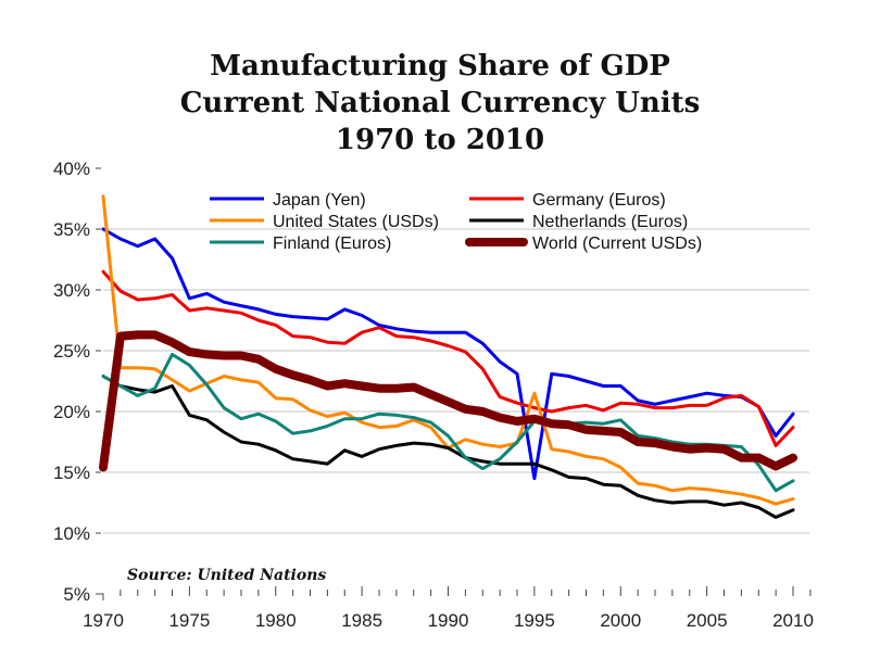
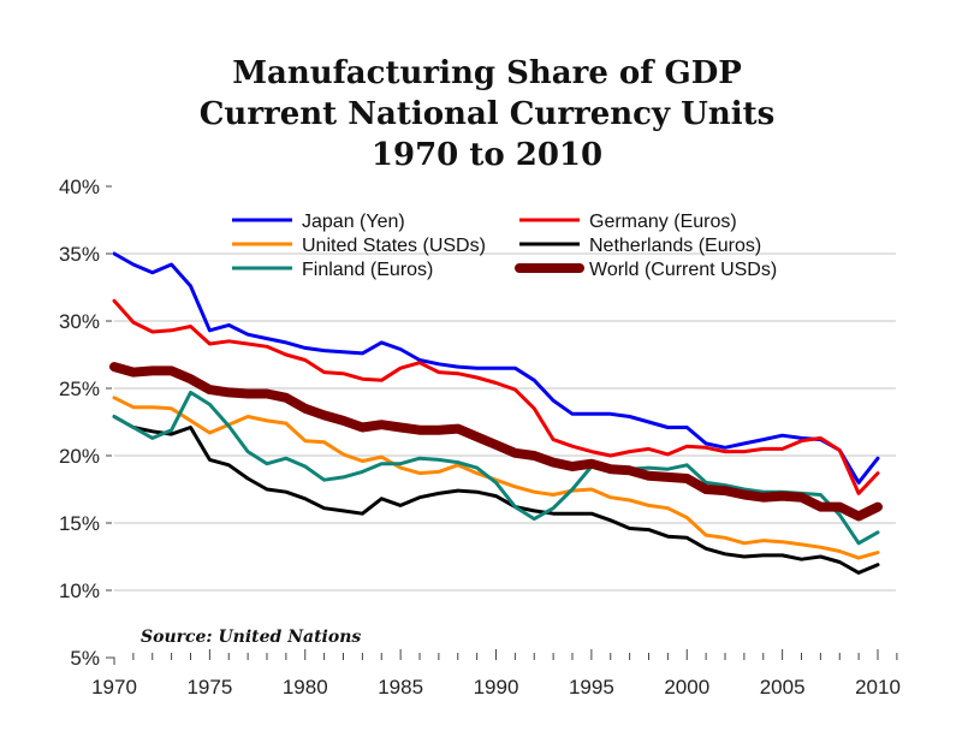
United States (USDs)/1970: 37.7% -> 24.3%
World (Current USDs)/1970: 15.4% -> 26.6%
United States (USDs)/1990: 17.0% -> 18.2%
Japan (Yen)/1995: 14.5% -> 23.1%
United States (USDs)/1995: 21.5% -> 17.5%
